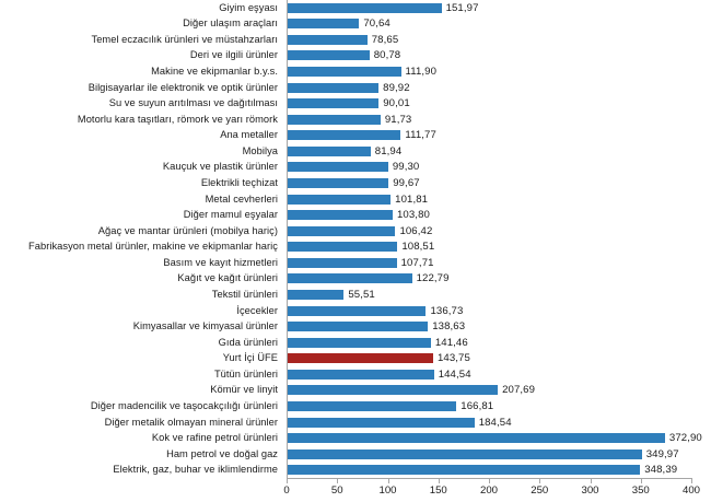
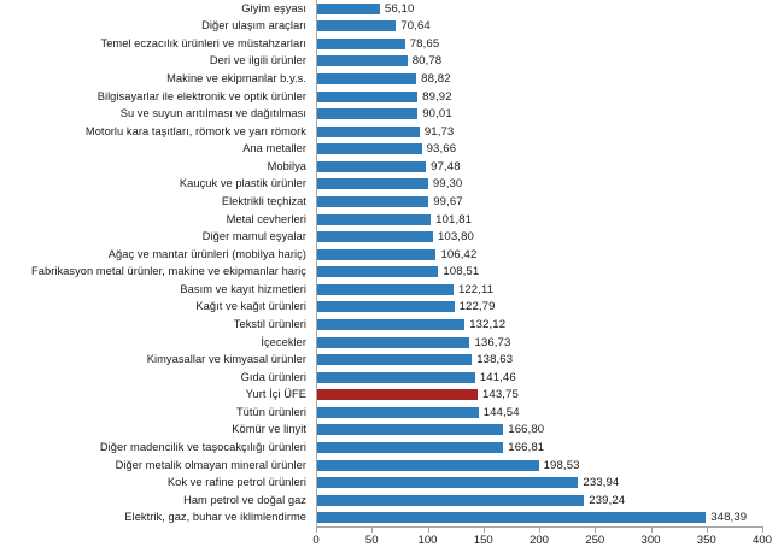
Giyim eşyası: 151,97 -> 56,10
Makine ve ekipmanlar b.y.s.: 111,90 -> 88,82
Ana metaller: 111,77 -> 93,66
Mobilya: 81,94 -> 97,48
Basım ve kayıt hizmetleri: 107,71 -> 122,11
Tekstil ürünleri: 55,51 -> 132,12
Kömür ve linyit: 207,69 -> 166,80
Diğer metalik olmayan mineral ürünler: 184,54 -> 198,53
Kok ve rafine petrol ürünleri: 372,90 -> 233,94
Ham petrol ve doğal gaz: 349,97 -> 239,24
